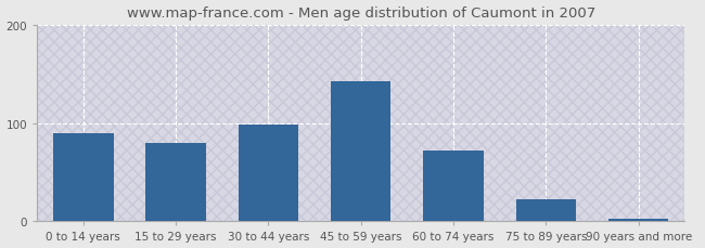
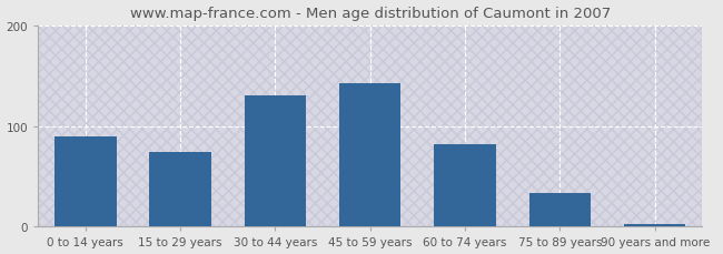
15 to 29 years: 80 -> 74
30 to 44 years: 98 -> 130
60 to 74 years: 72 -> 82
75 to 89 years: 22 -> 34
